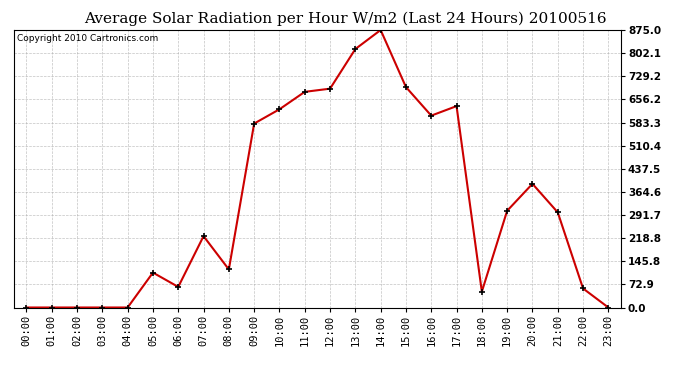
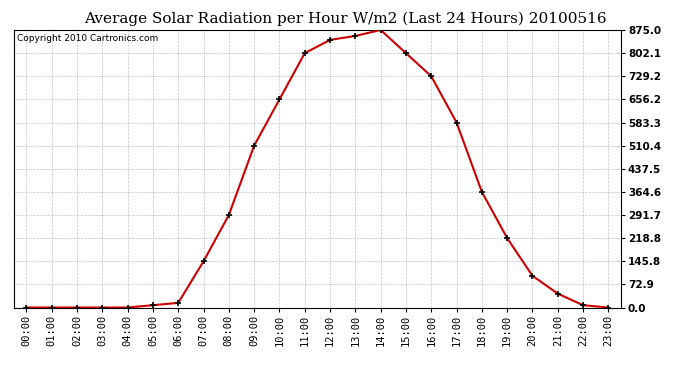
05:00: 110 -> 7
06:00: 65 -> 15
07:00: 225 -> 146
08:00: 120 -> 292
09:00: 580 -> 510
10:00: 625 -> 656
11:00: 680 -> 802
12:00: 690 -> 844
13:00: 815 -> 856
15:00: 695 -> 802
16:00: 605 -> 729
17:00: 635 -> 583
18:00: 50 -> 365
19:00: 305 -> 219
20:00: 390 -> 100
21:00: 300 -> 44
22:00: 60 -> 7
